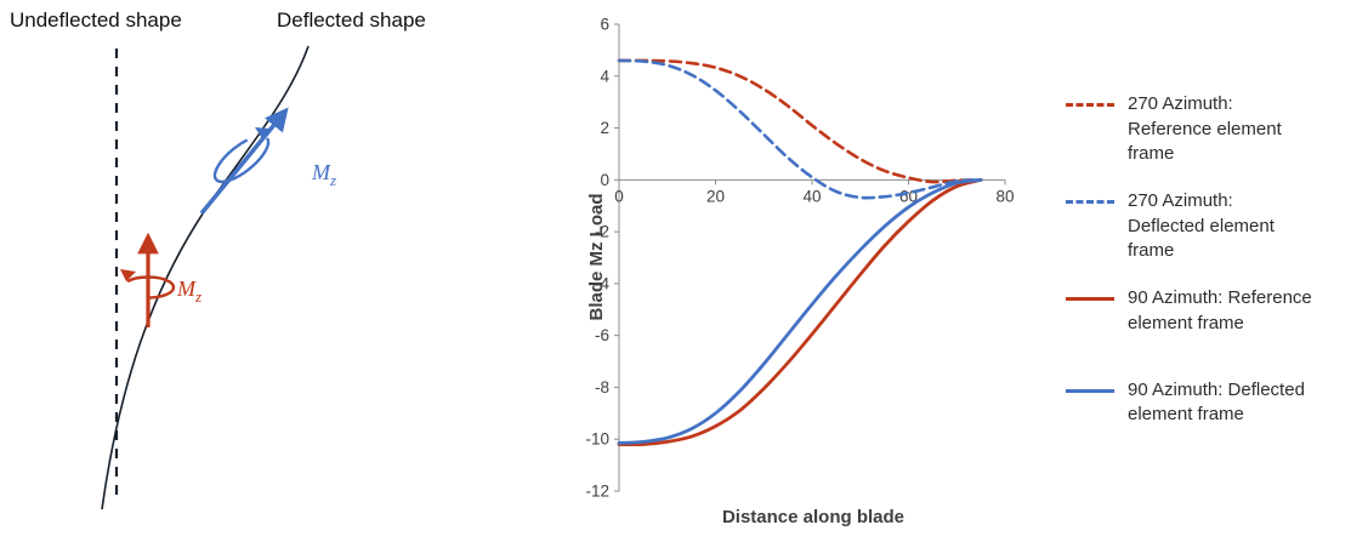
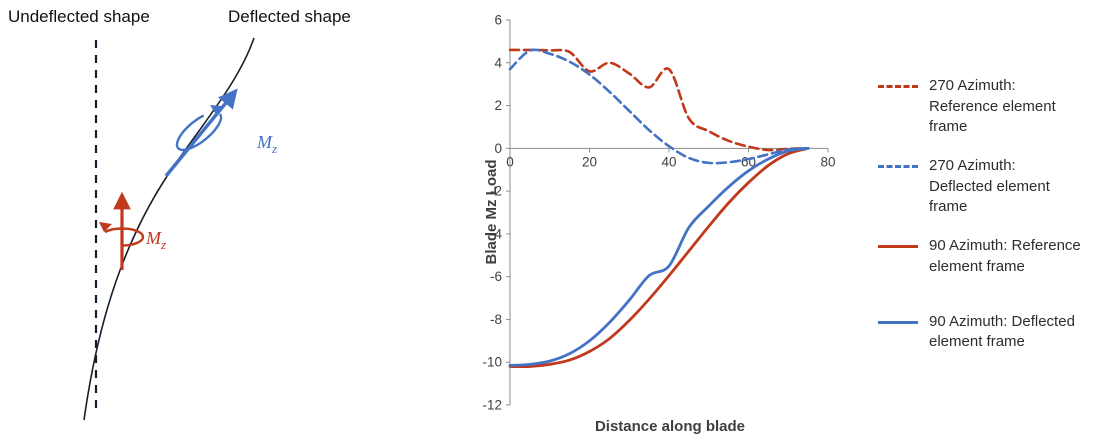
270 Azimuth: Deflected element frame/0: 4.6 -> 3.7
270 Azimuth: Reference element frame/20: 4.3 -> 3.6
270 Azimuth: Reference element frame/40: 2.1 -> 3.7
90 Azimuth: Deflected element frame/40: -4.8 -> -5.5
